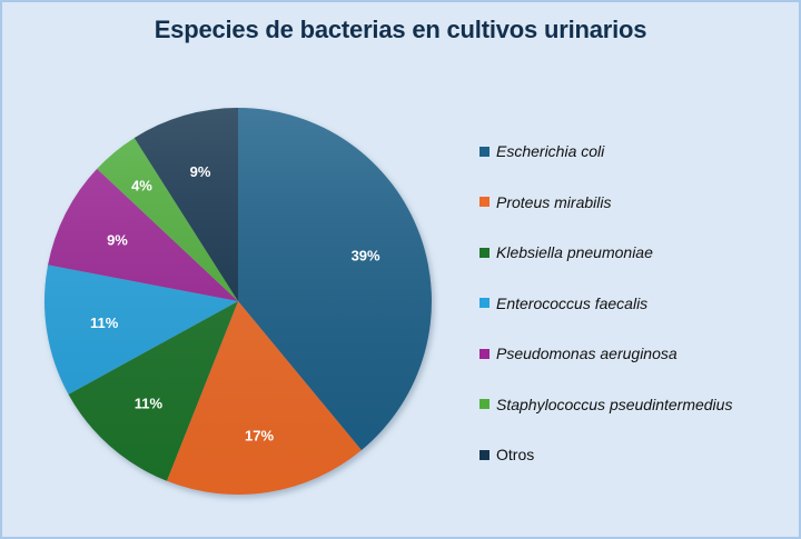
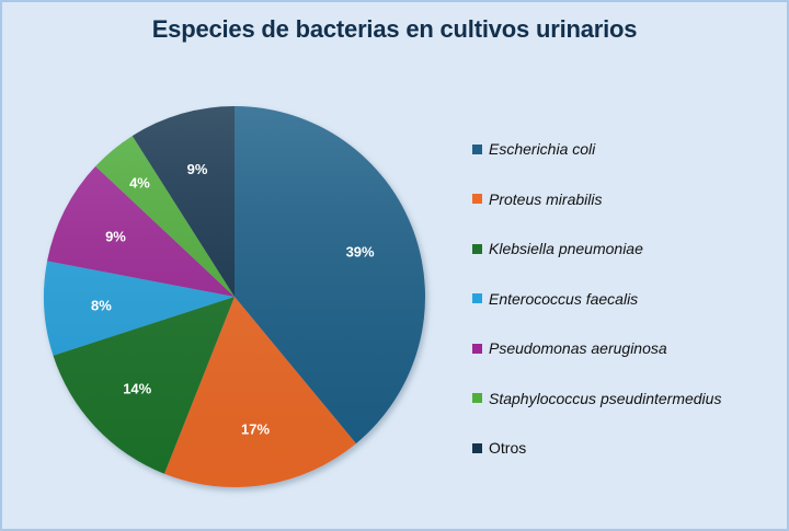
Klebsiella pneumoniae: 11% -> 14%
Enterococcus faecalis: 11% -> 8%
